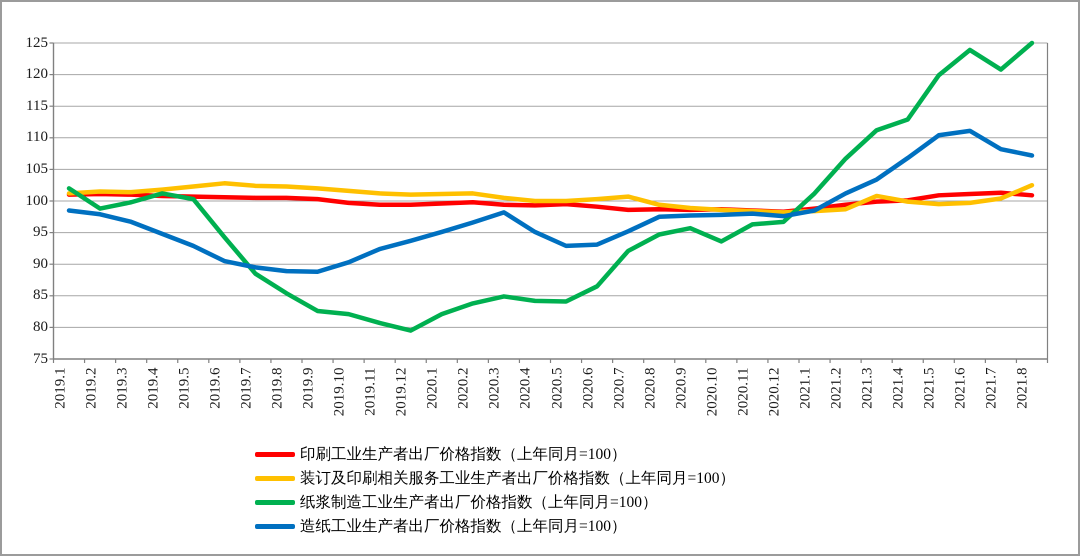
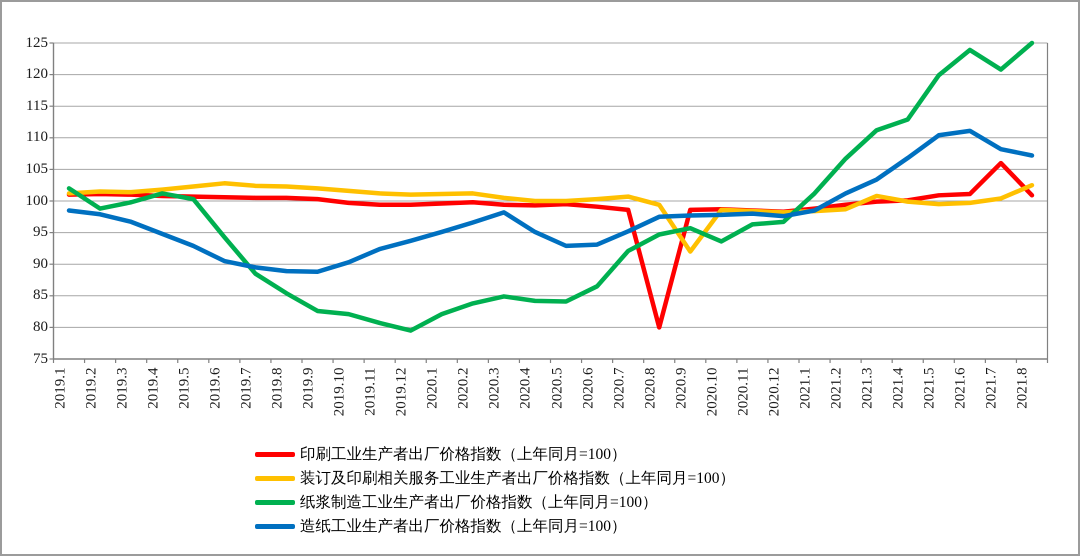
印刷工业生产者出厂价格指数（上年同月=100）/2020.8: 99 -> 80
装订及印刷相关服务工业生产者出厂价格指数（上年同月=100）/2020.9: 99 -> 92
印刷工业生产者出厂价格指数（上年同月=100）/2021.7: 101 -> 106
